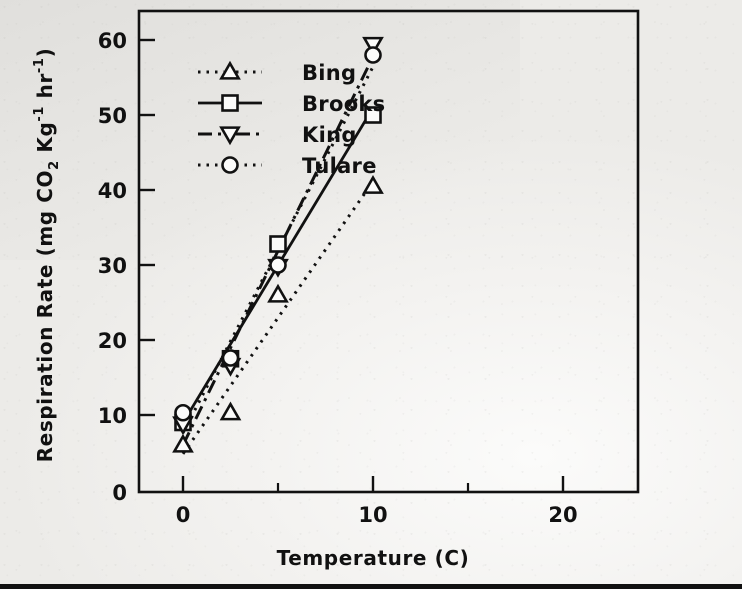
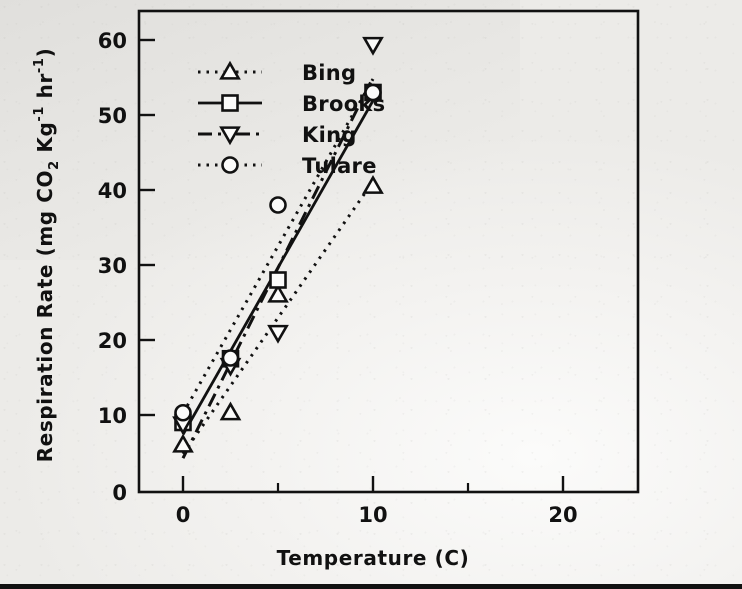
Brooks/10: 33 -> 28
King/10: 30 -> 21
Tulare/10: 30 -> 38
Brooks/20: 50 -> 53
Tulare/20: 58 -> 53
